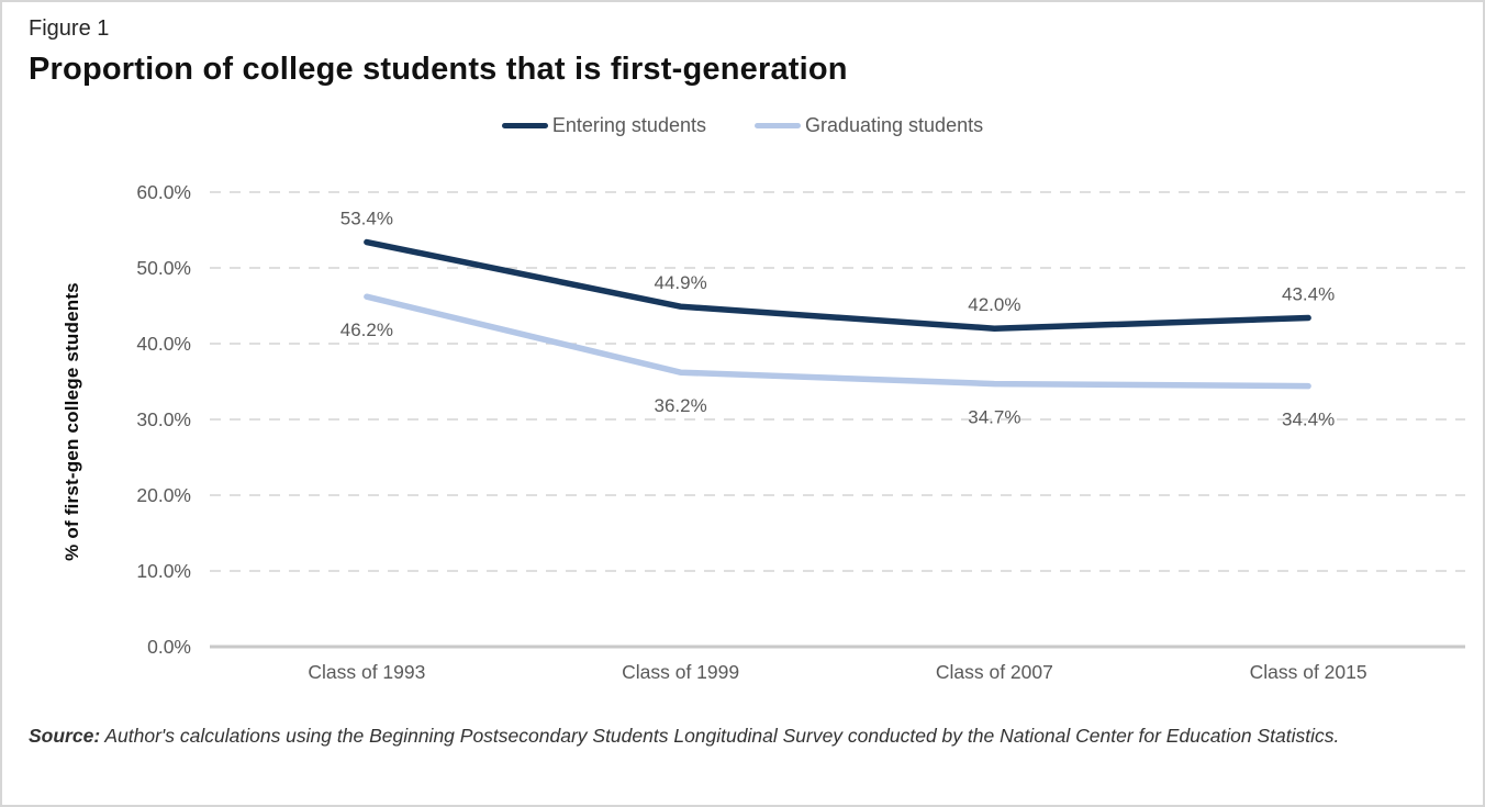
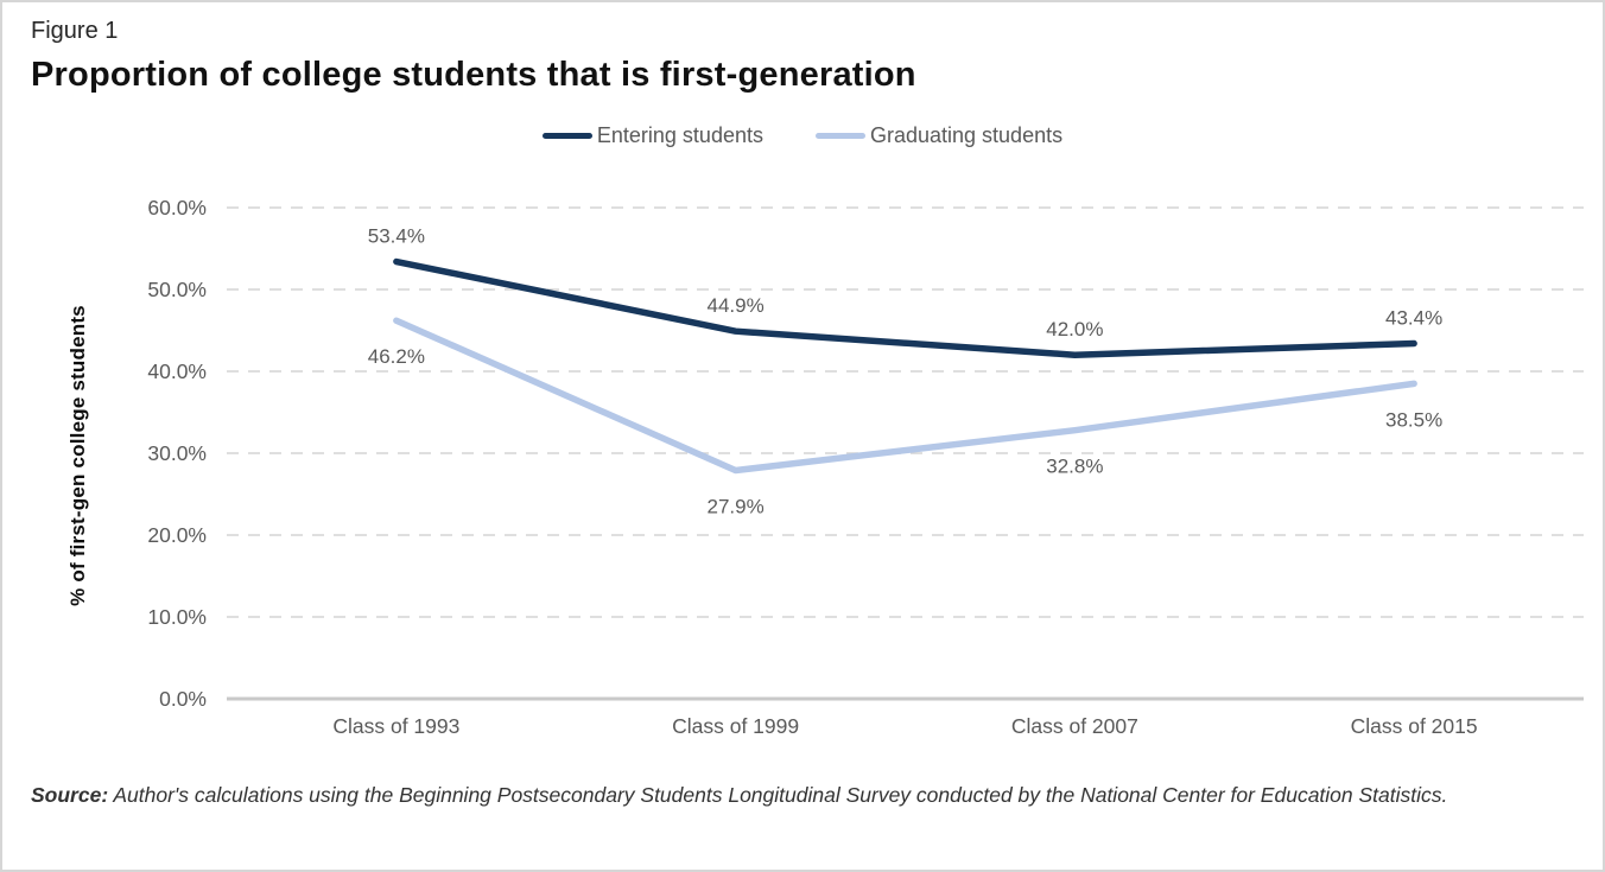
Graduating students/Class of 1999: 36.2% -> 27.9%
Graduating students/Class of 2007: 34.7% -> 32.8%
Graduating students/Class of 2015: 34.4% -> 38.5%
